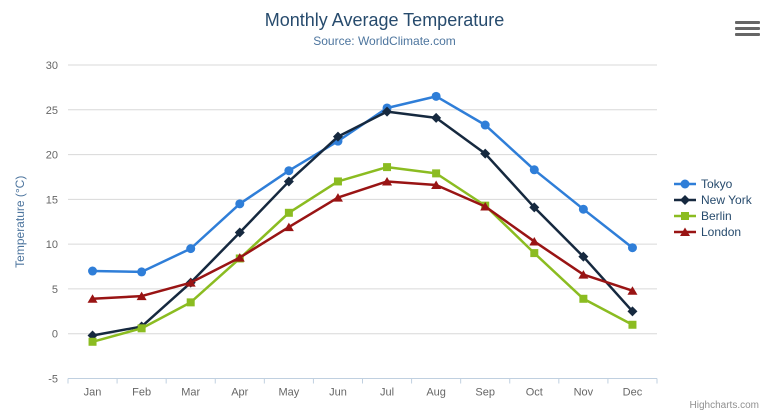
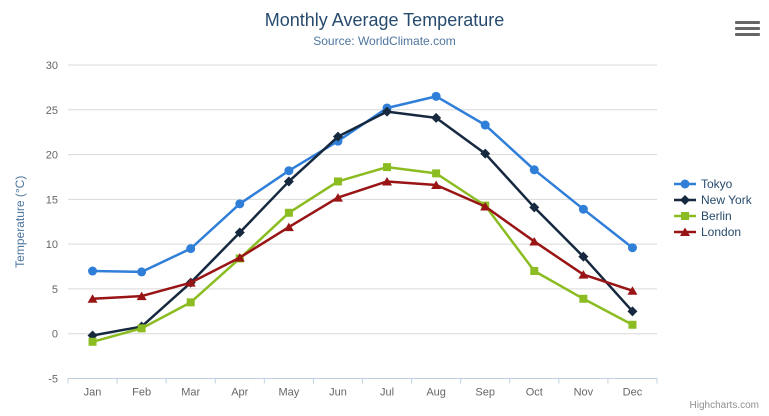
Berlin/Oct: 9 -> 7
